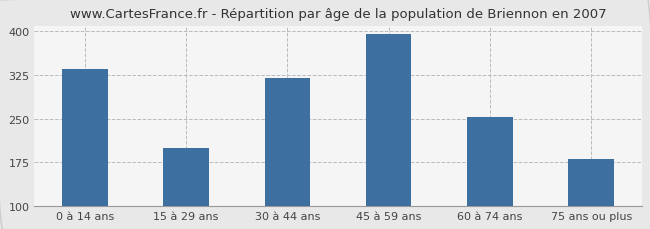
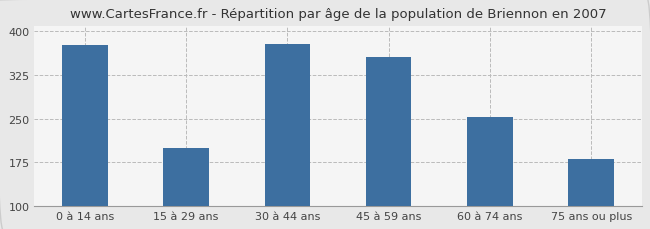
0 à 14 ans: 335 -> 376
30 à 44 ans: 320 -> 378
45 à 59 ans: 395 -> 356
